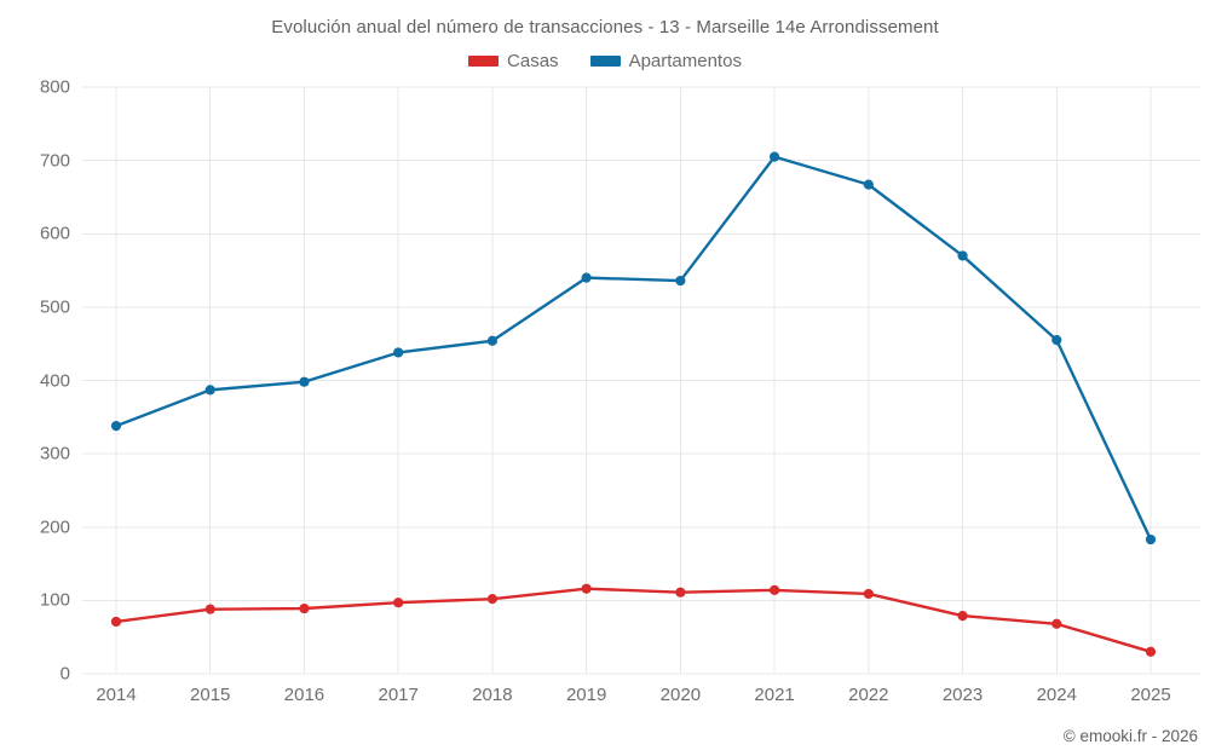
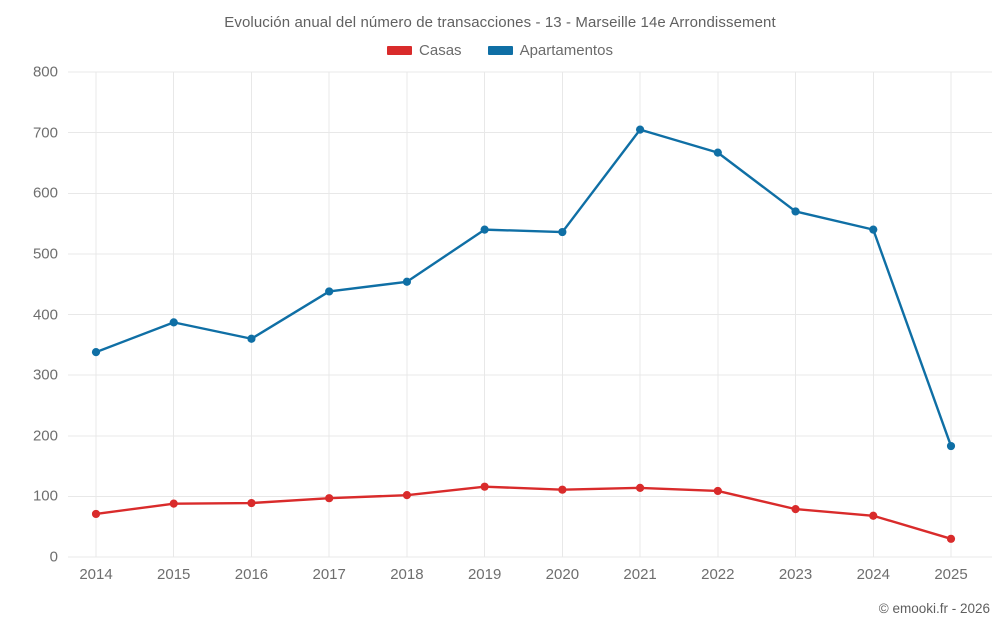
Apartamentos/2016: 400 -> 360
Apartamentos/2024: 460 -> 540
